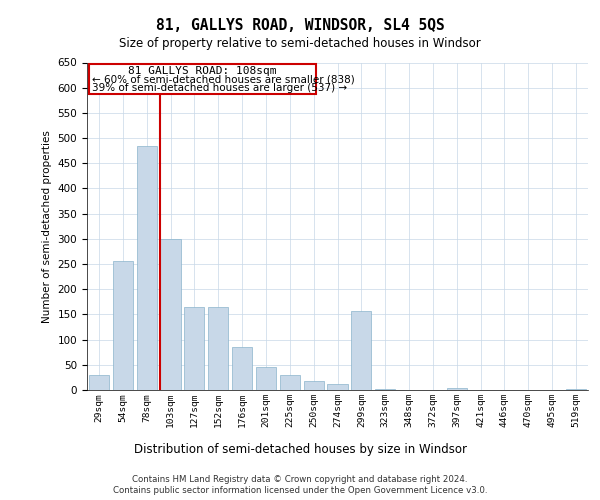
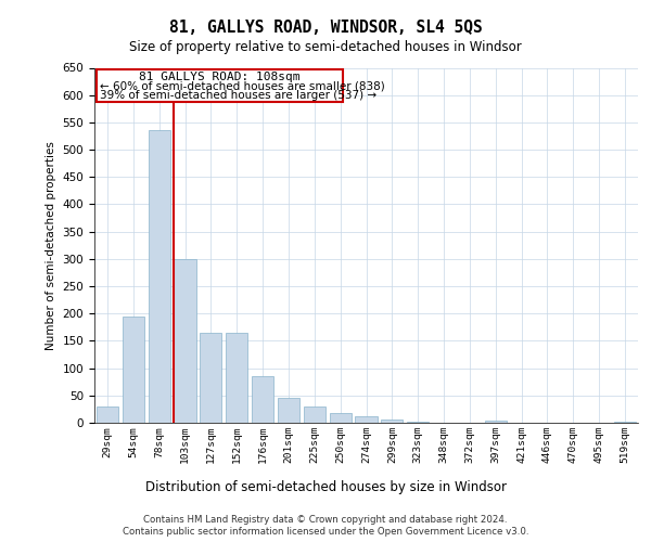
54sqm: 256 -> 195
78sqm: 484 -> 535
299sqm: 156 -> 5
